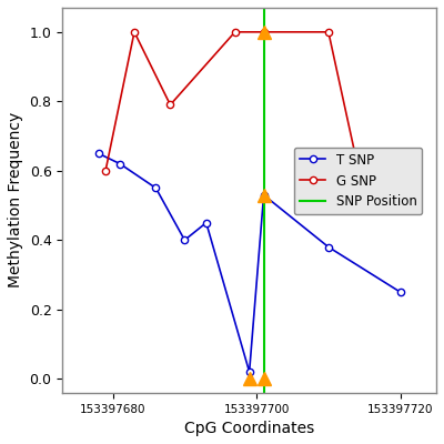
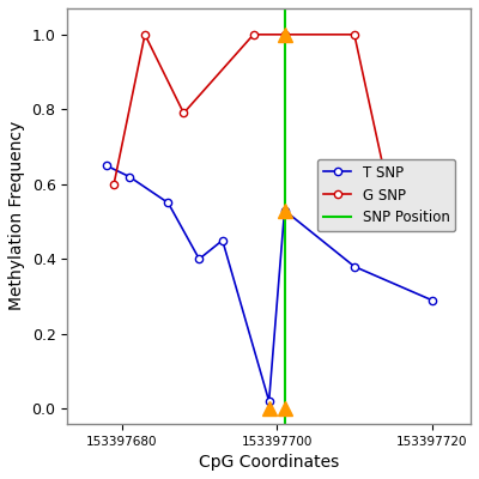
T SNP/153397720: 0.25 -> 0.29
